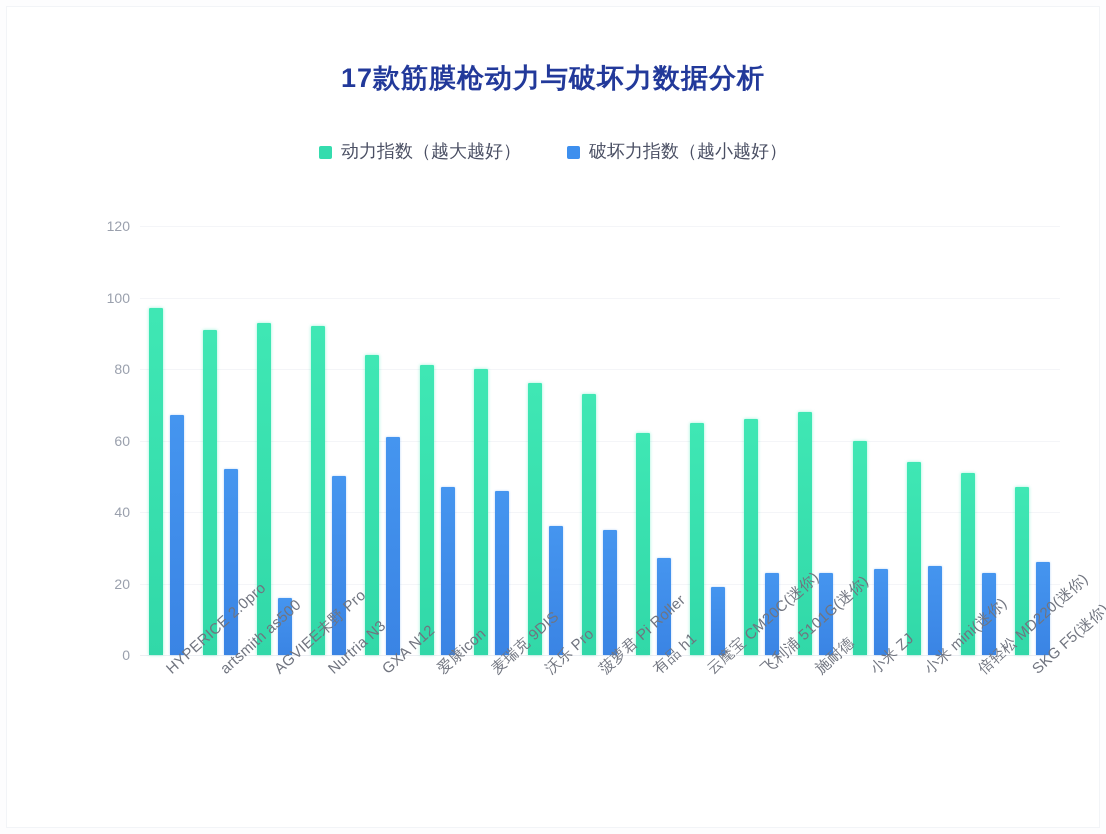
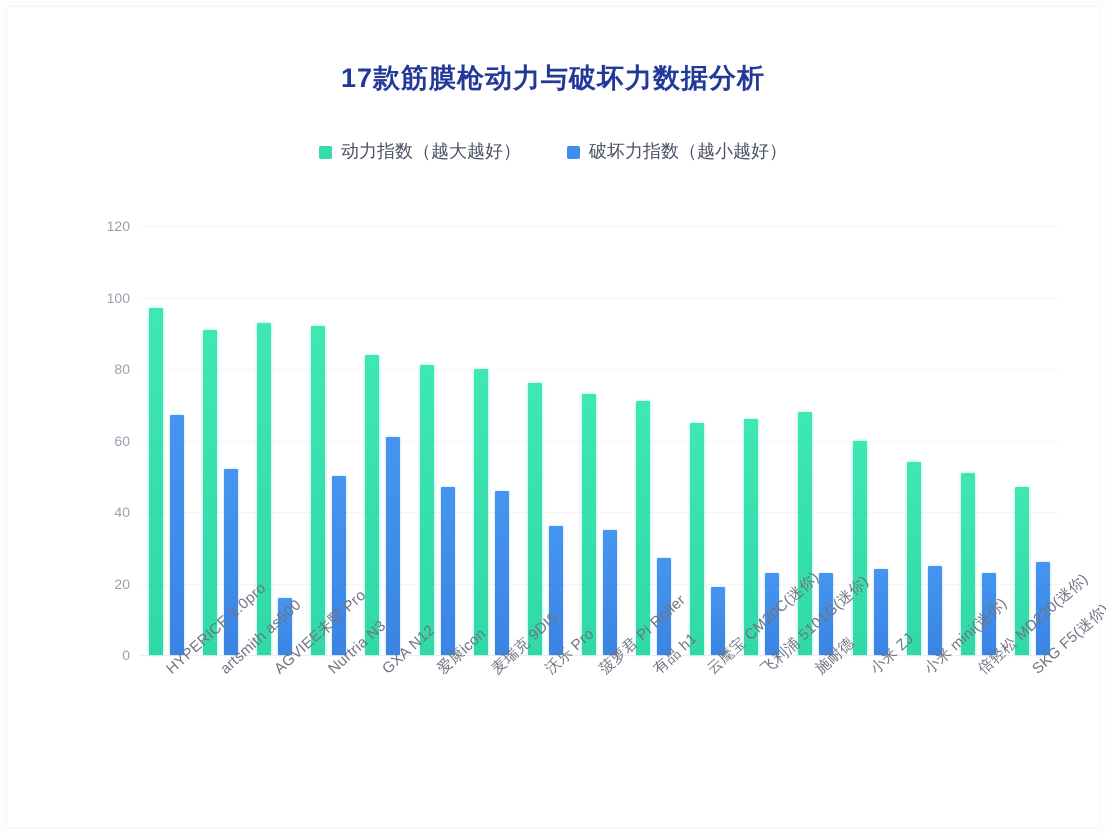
动力指数（越大越好）/有品 h1: 62 -> 71
